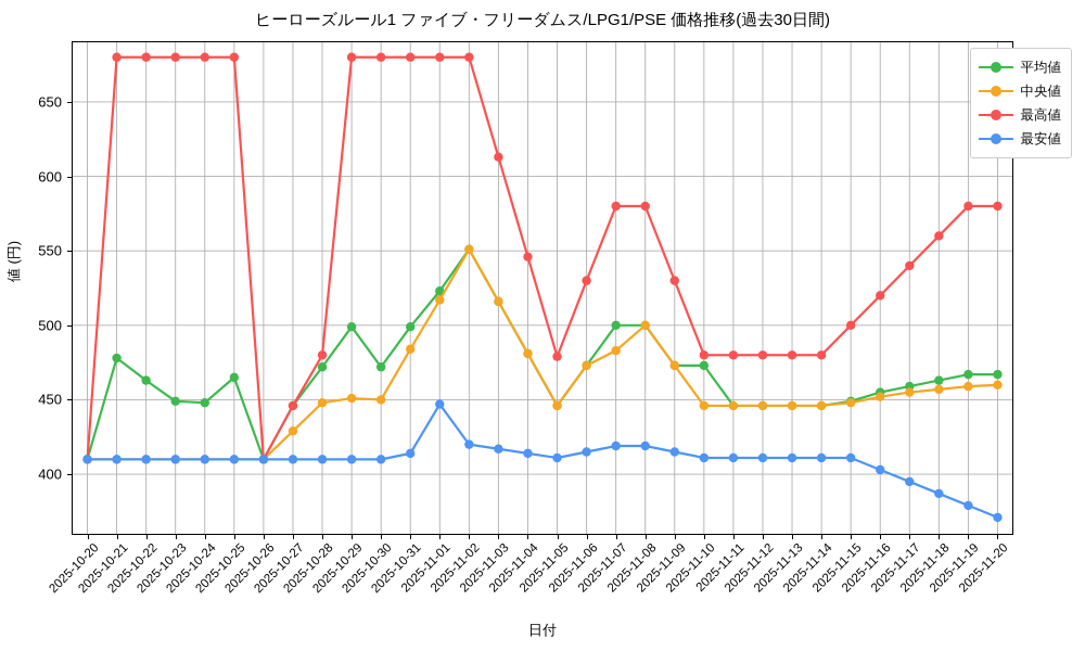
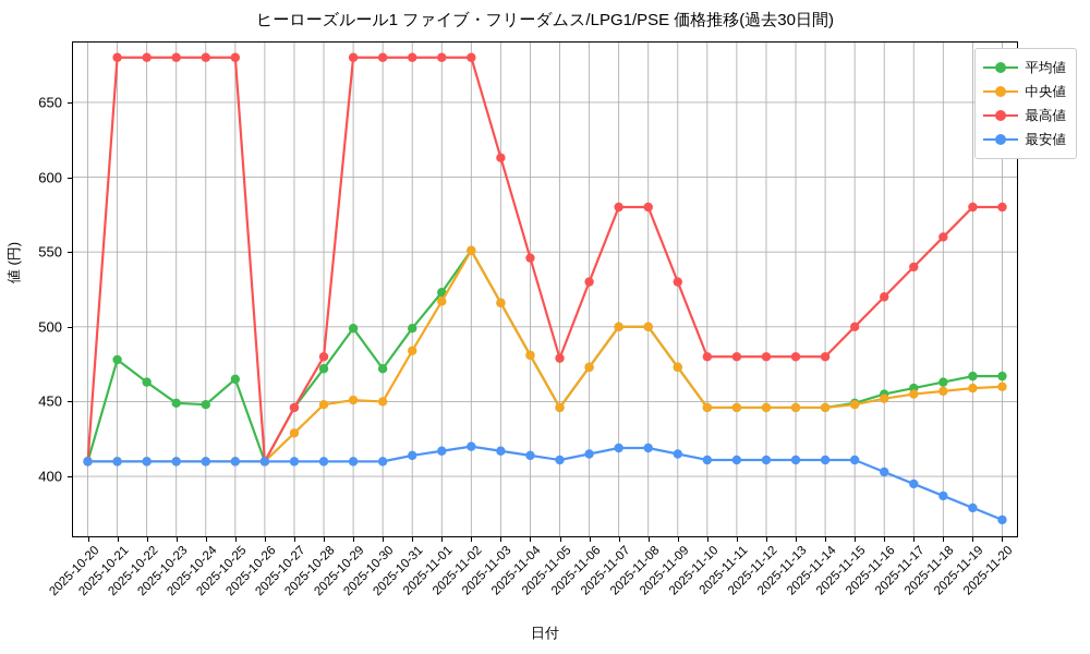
最安値/2025-11-01: 447 -> 417
中央値/2025-11-07: 483 -> 500
平均値/2025-11-10: 473 -> 446
